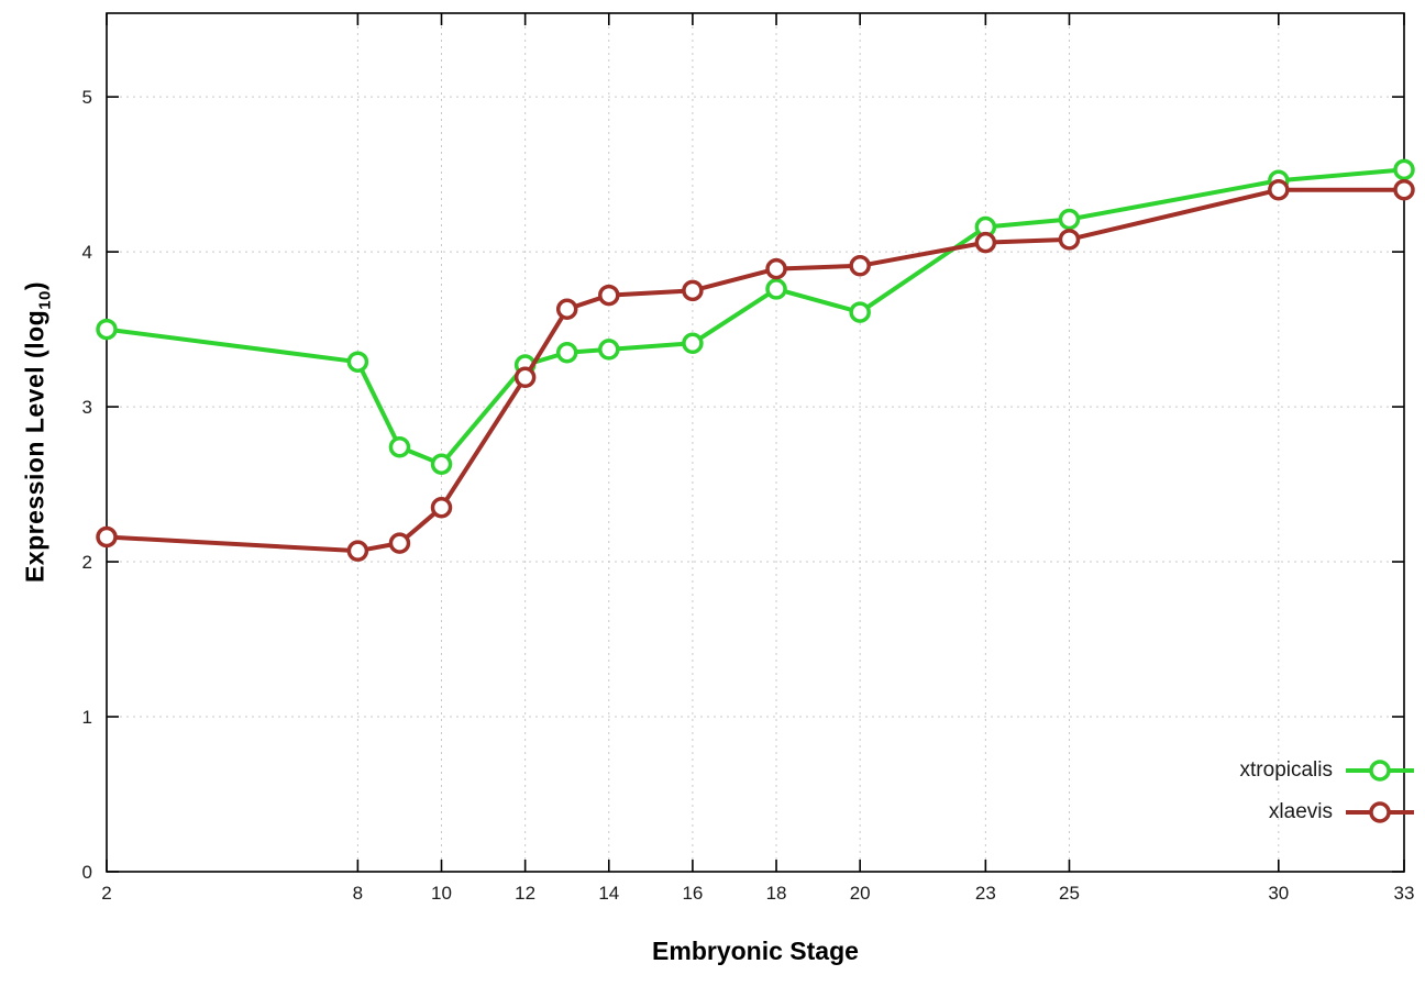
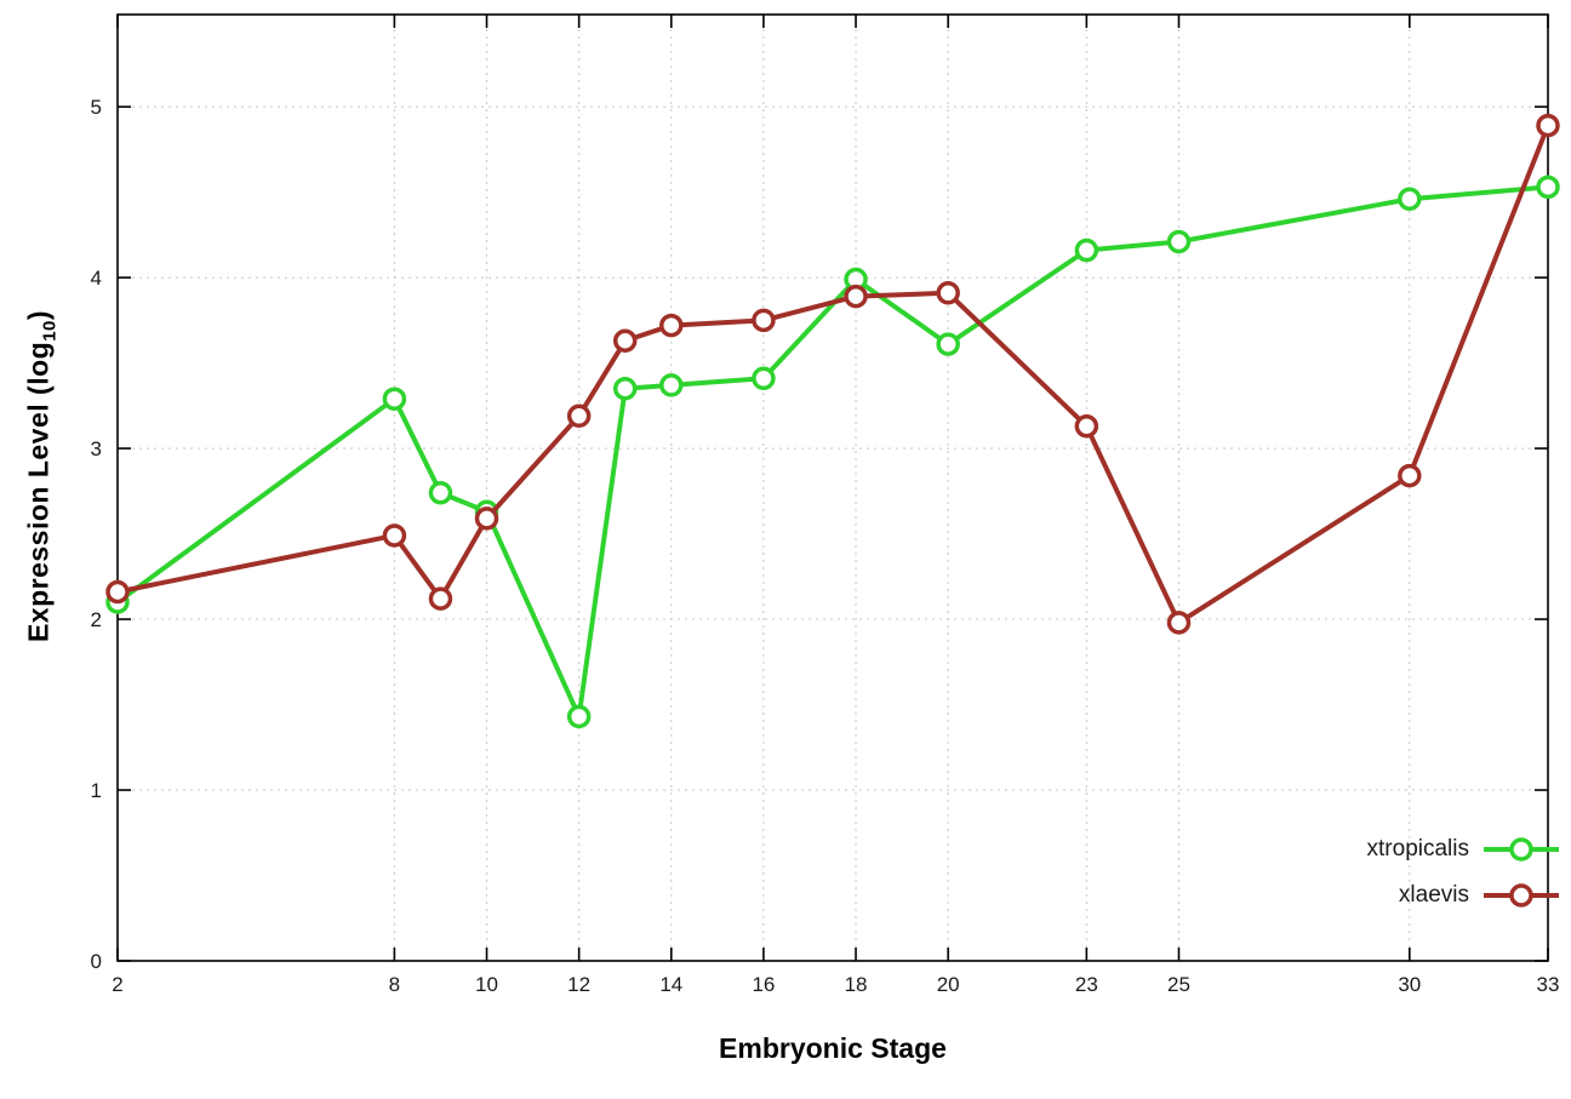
xtropicalis/2: 3.50 -> 2.10
xlaevis/8: 2.07 -> 2.49
xlaevis/10: 2.35 -> 2.59
xtropicalis/12: 3.27 -> 1.43
xtropicalis/18: 3.76 -> 3.99
xlaevis/23: 4.06 -> 3.13
xlaevis/25: 4.08 -> 1.98
xlaevis/30: 4.40 -> 2.84
xlaevis/33: 4.40 -> 4.89
